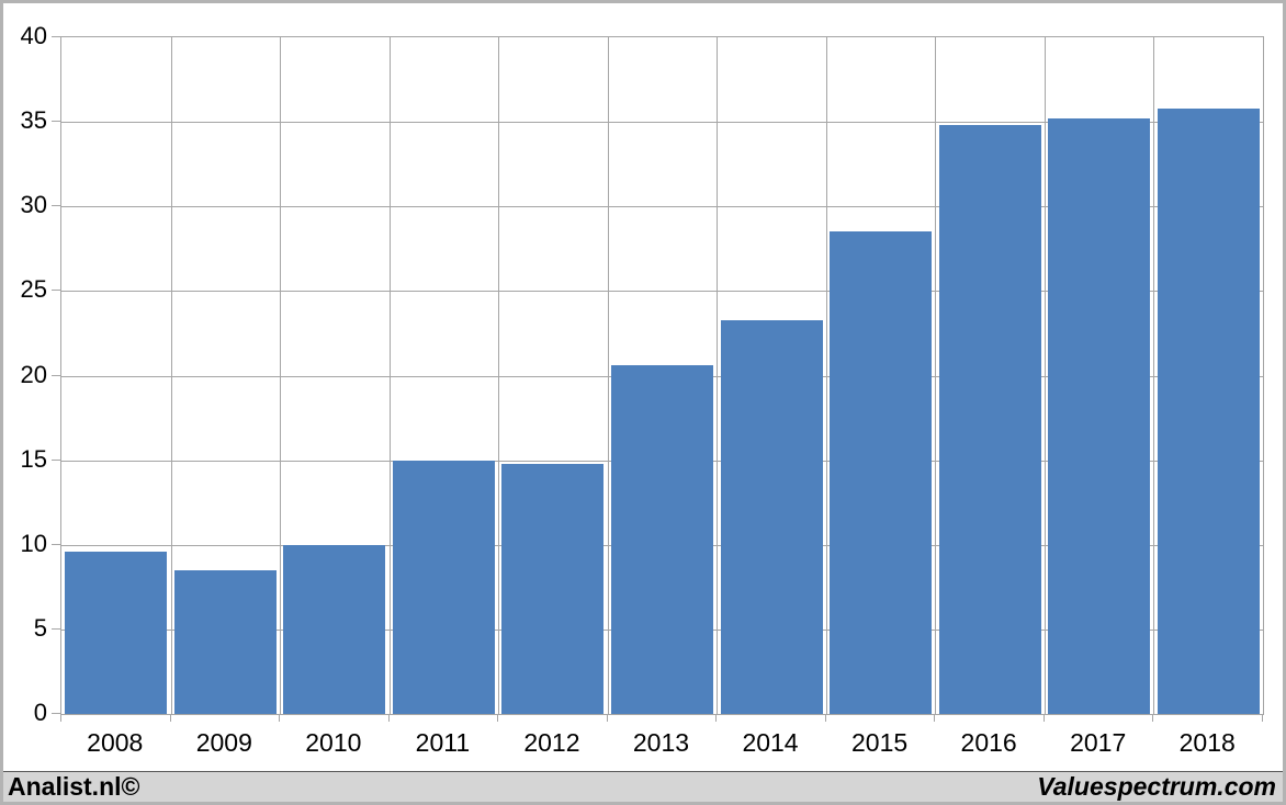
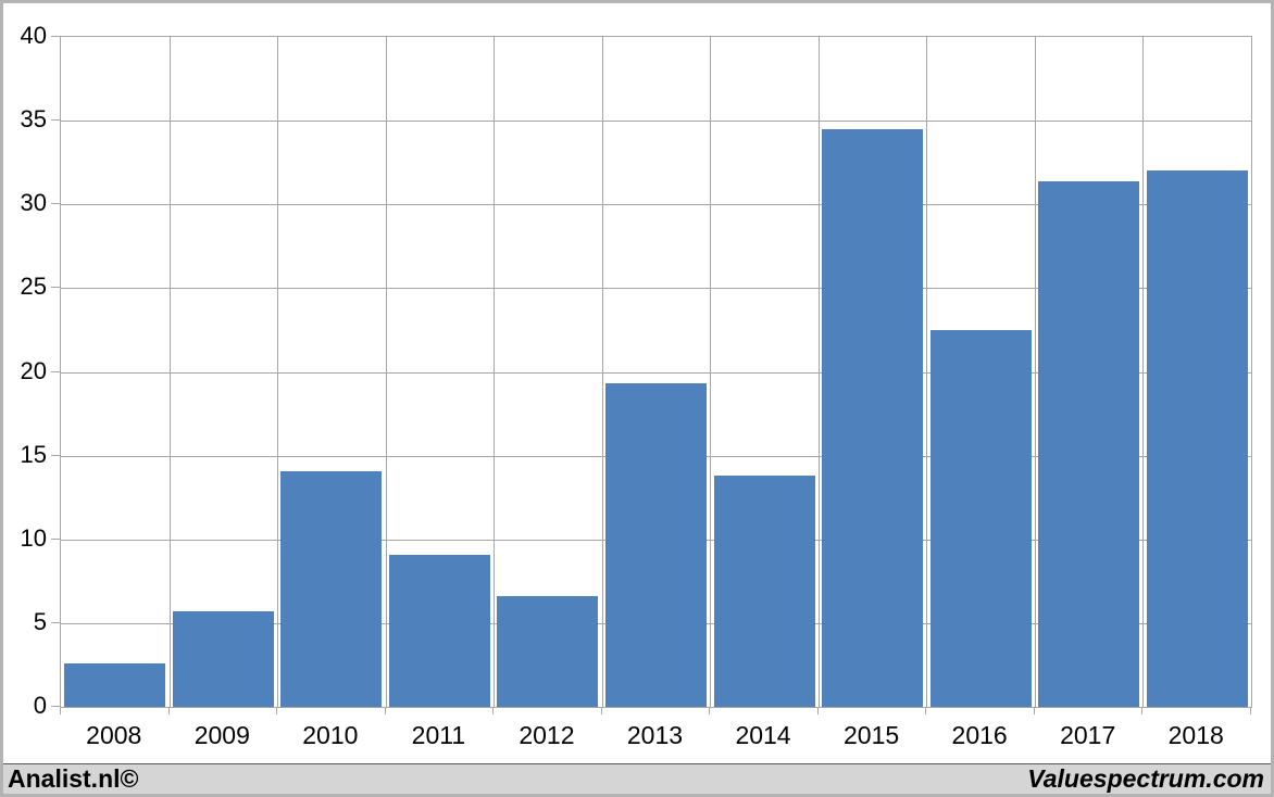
2008: 9.6 -> 2.6
2009: 8.5 -> 5.7
2010: 10.0 -> 14.1
2011: 15.0 -> 9.1
2012: 14.8 -> 6.6
2013: 20.6 -> 19.3
2014: 23.3 -> 13.8
2015: 28.5 -> 34.5
2016: 34.8 -> 22.5
2017: 35.2 -> 31.4
2018: 35.8 -> 32.0
